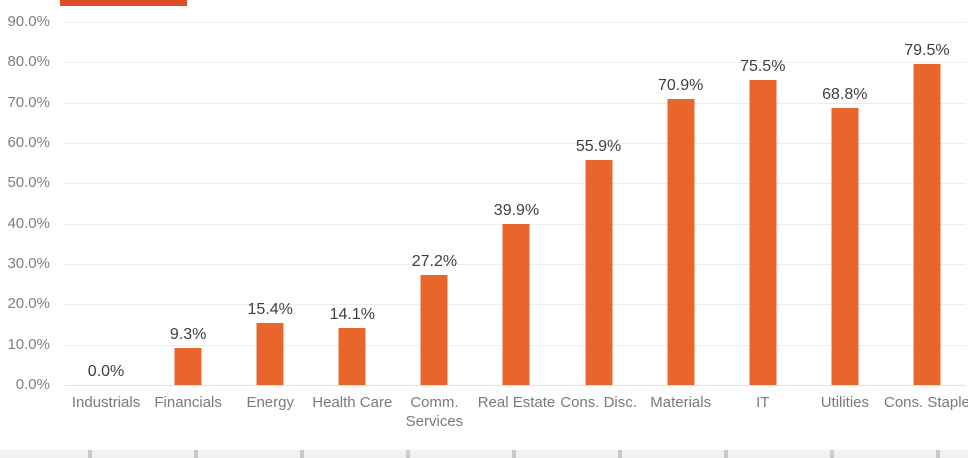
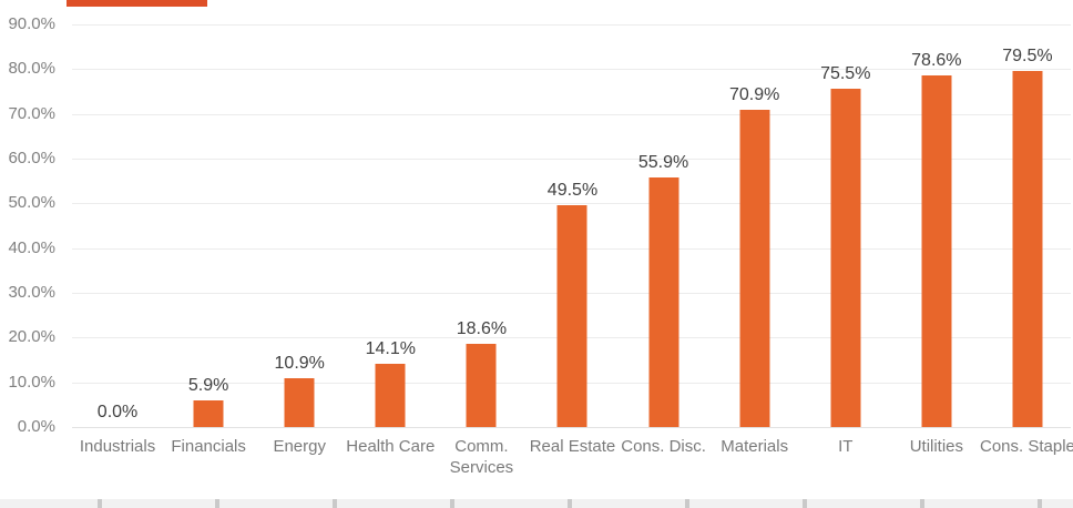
Financials: 9.3% -> 5.9%
Energy: 15.4% -> 10.9%
Comm. Services: 27.2% -> 18.6%
Real Estate: 39.9% -> 49.5%
Utilities: 68.8% -> 78.6%
